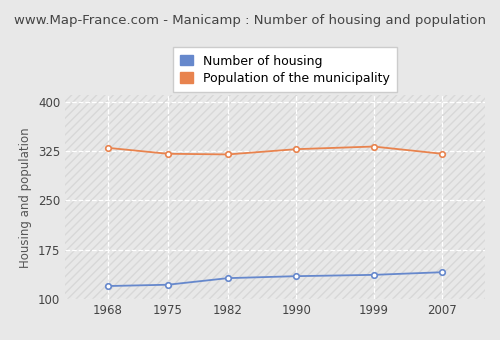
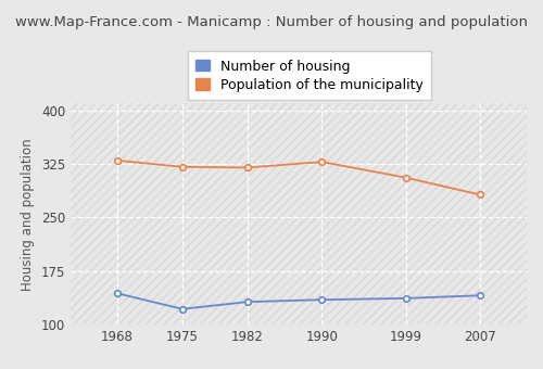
Number of housing/1968: 120 -> 144
Population of the municipality/1999: 332 -> 306
Population of the municipality/2007: 321 -> 282
